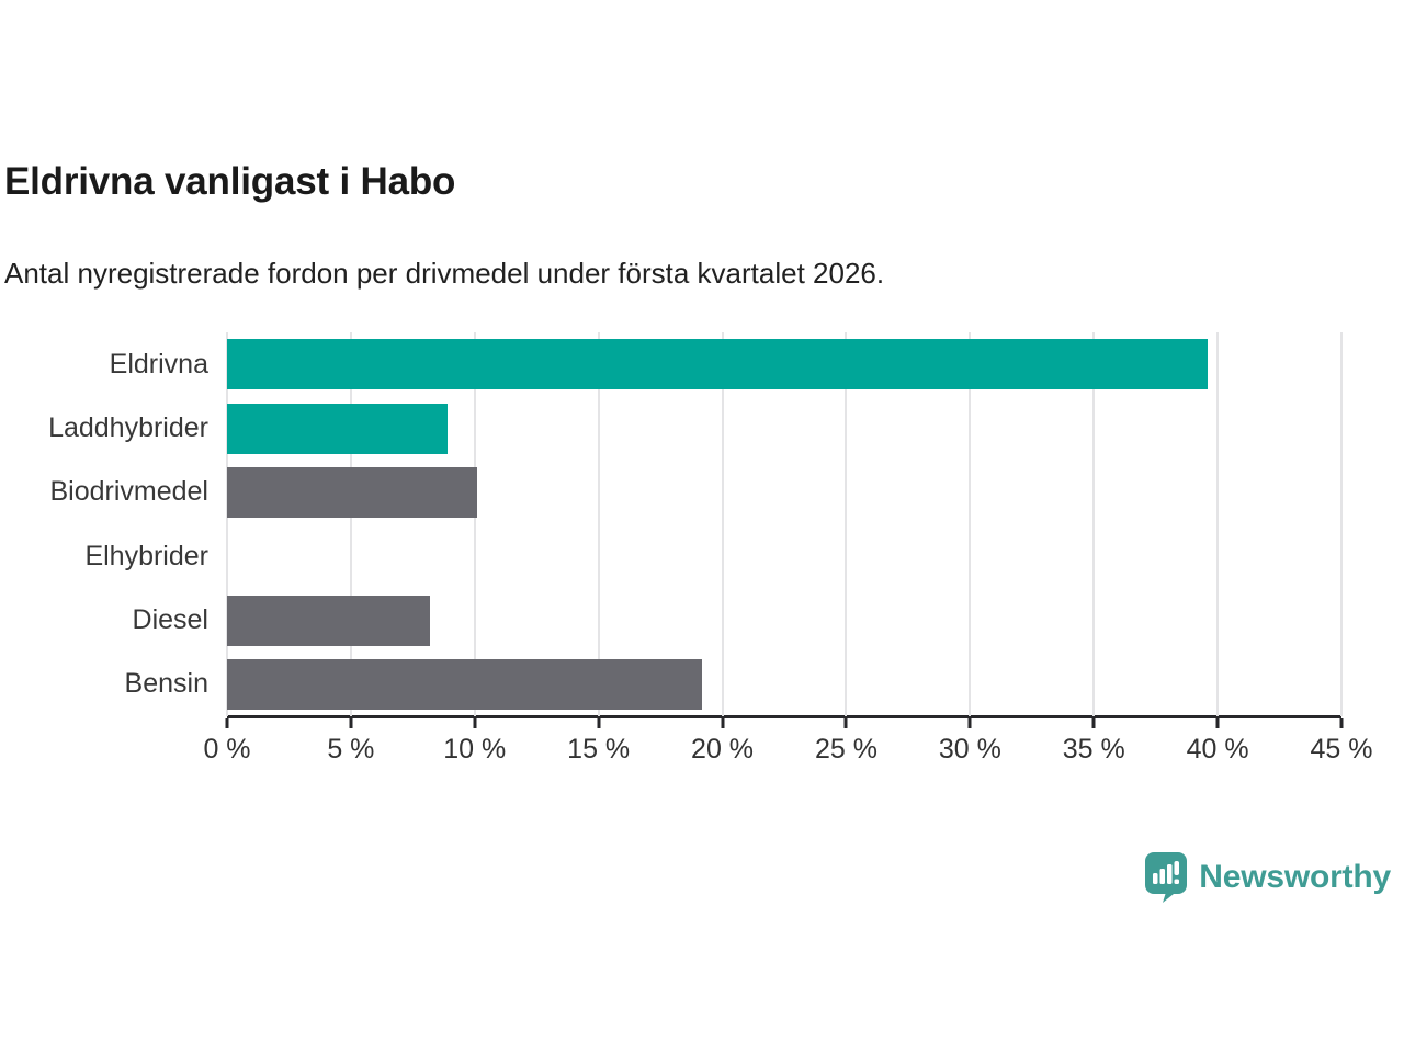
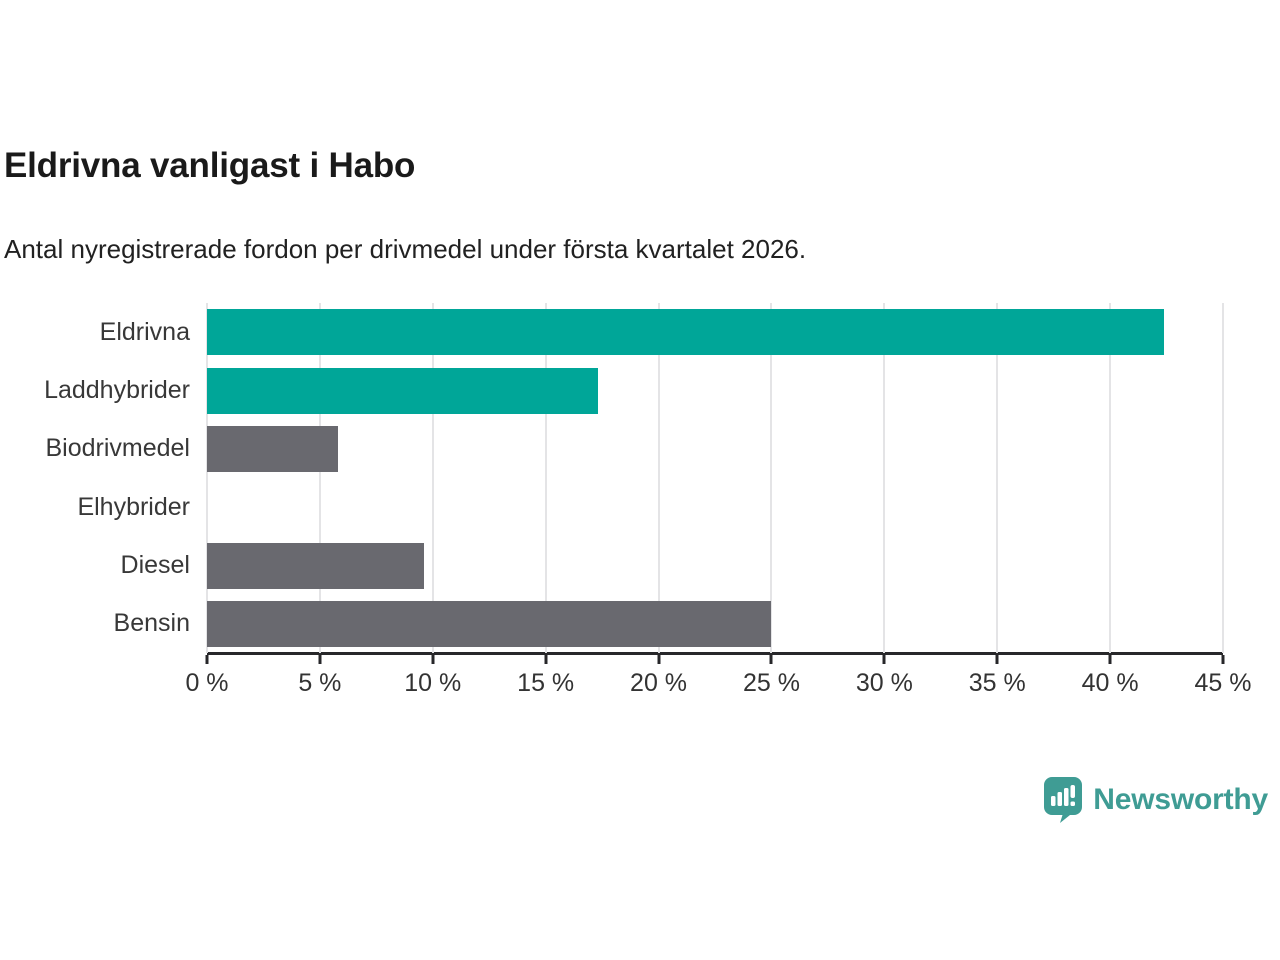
Eldrivna: 39.6% -> 42.4%
Laddhybrider: 8.9% -> 17.3%
Biodrivmedel: 10.1% -> 5.8%
Diesel: 8.2% -> 9.6%
Bensin: 19.2% -> 25.0%
